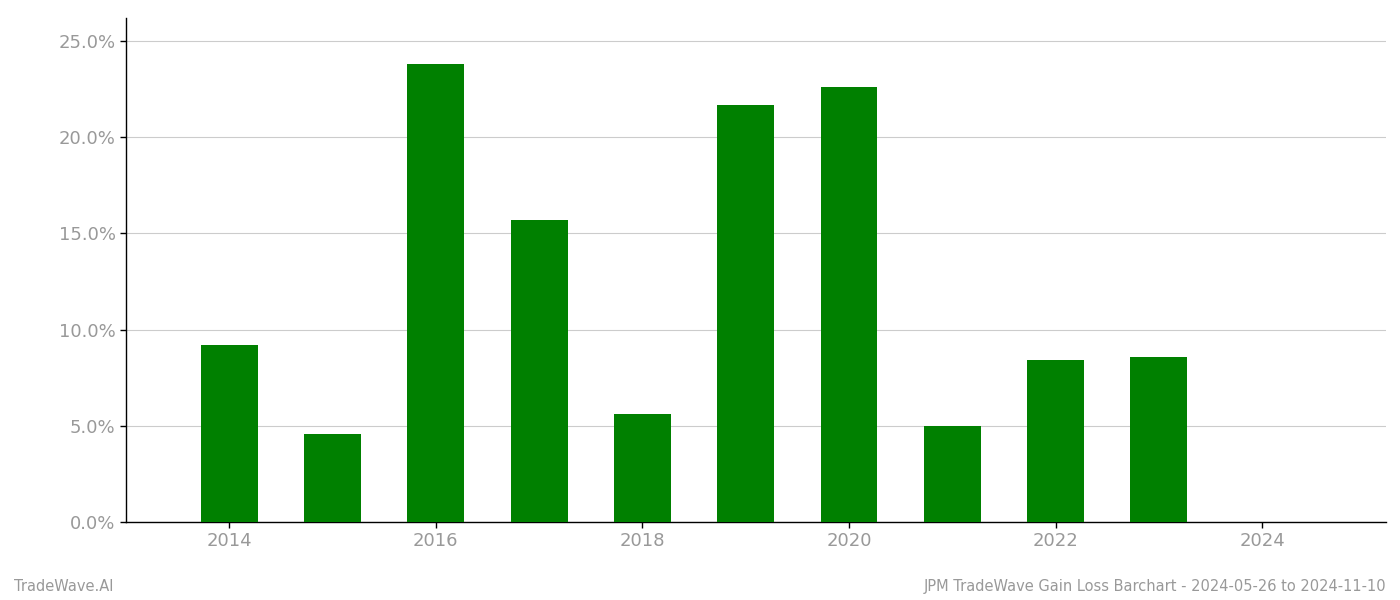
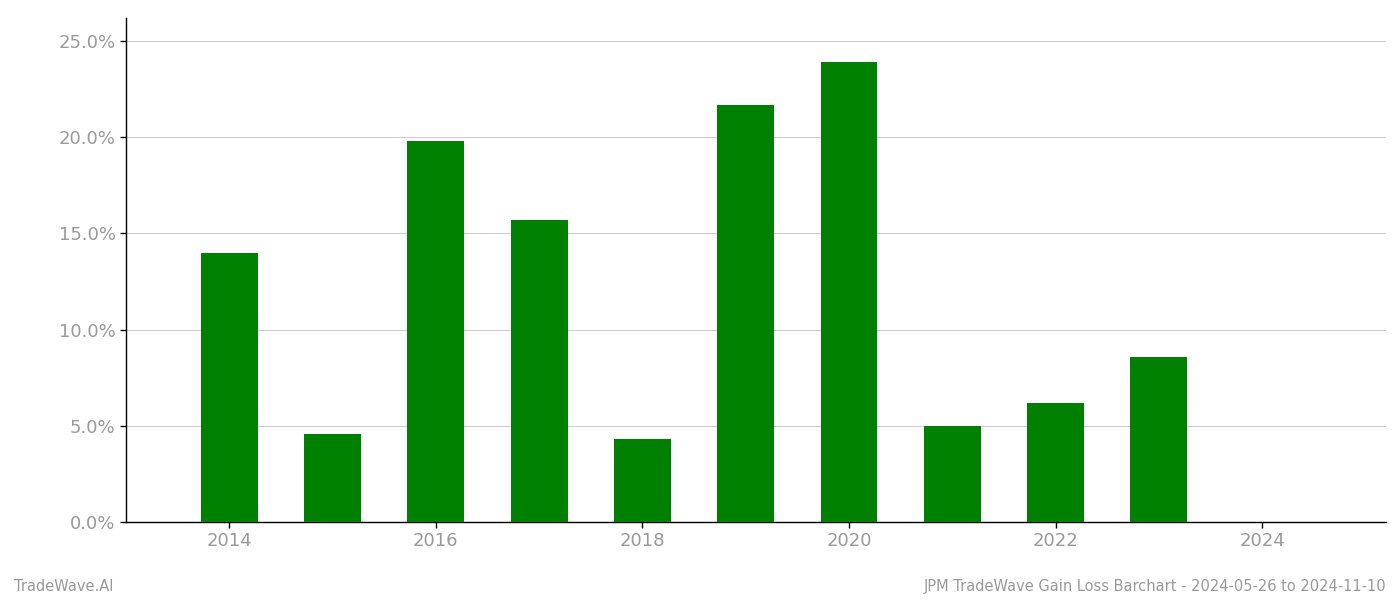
2014: 9.2% -> 14.0%
2016: 23.8% -> 19.8%
2018: 5.6% -> 4.3%
2020: 22.6% -> 23.9%
2022: 8.4% -> 6.2%
